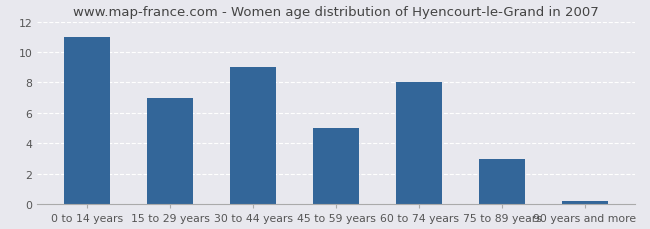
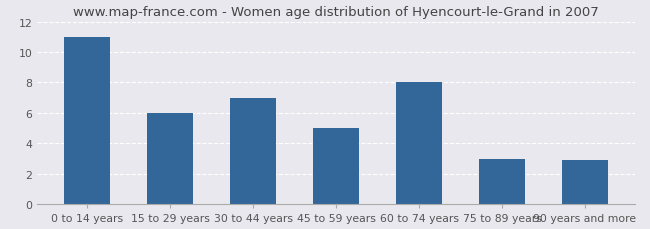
15 to 29 years: 7.0 -> 6.0
30 to 44 years: 9.0 -> 7.0
90 years and more: 0.2 -> 2.9
